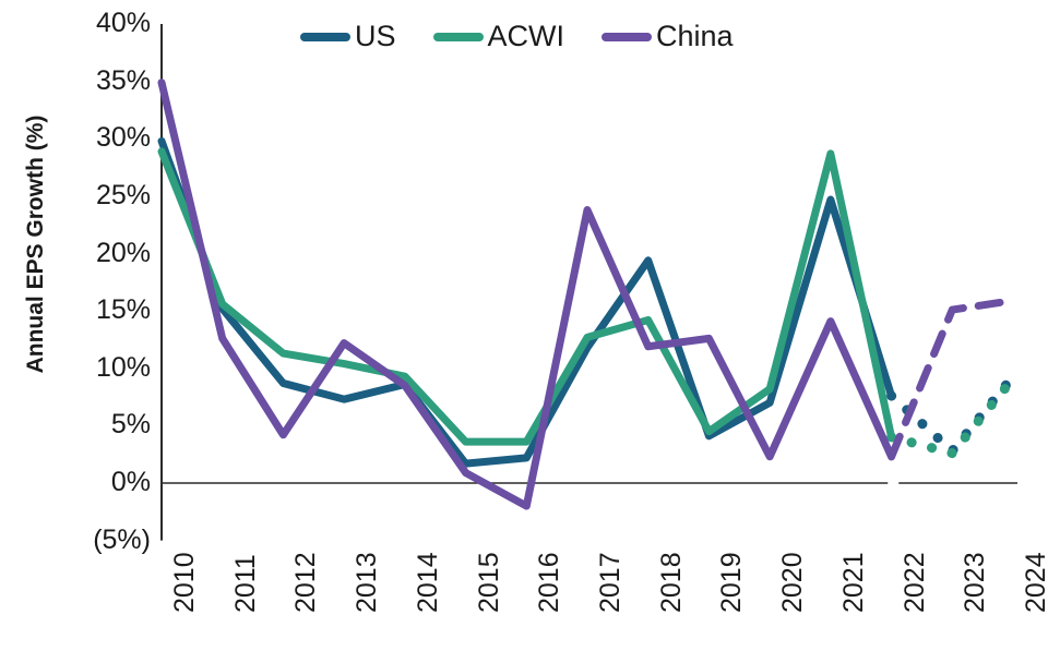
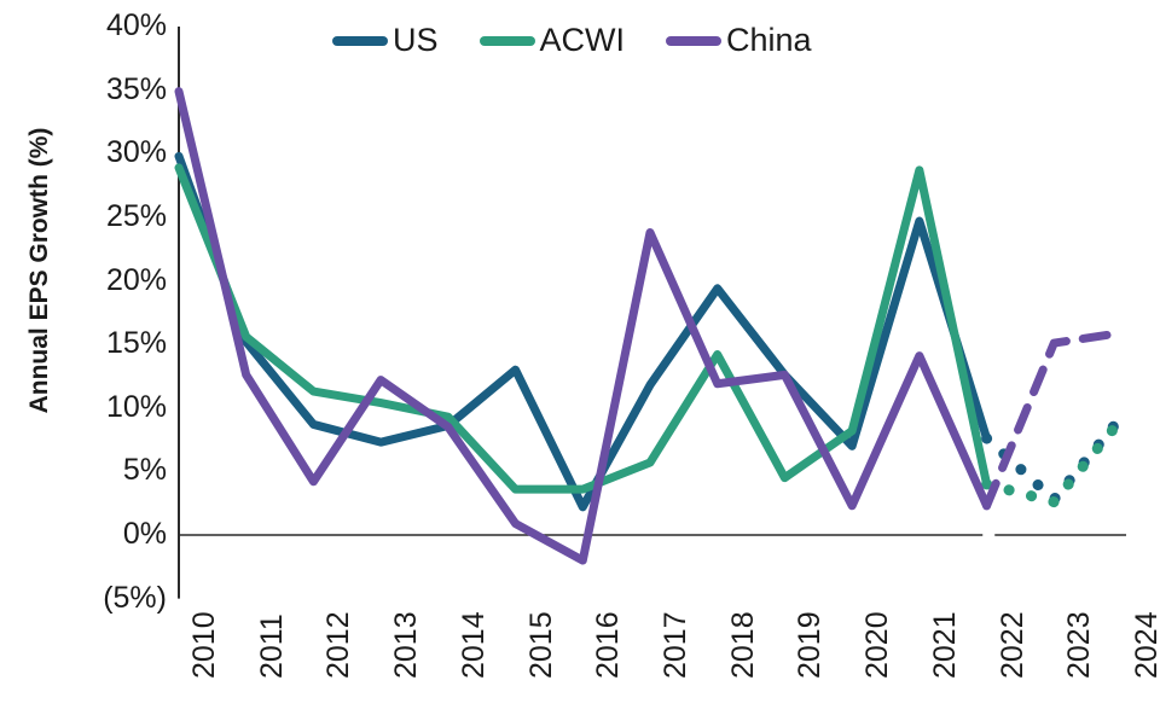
US/2015: 1.7% -> 13.0%
ACWI/2017: 12.7% -> 5.7%
US/2019: 4.1% -> 12.6%
